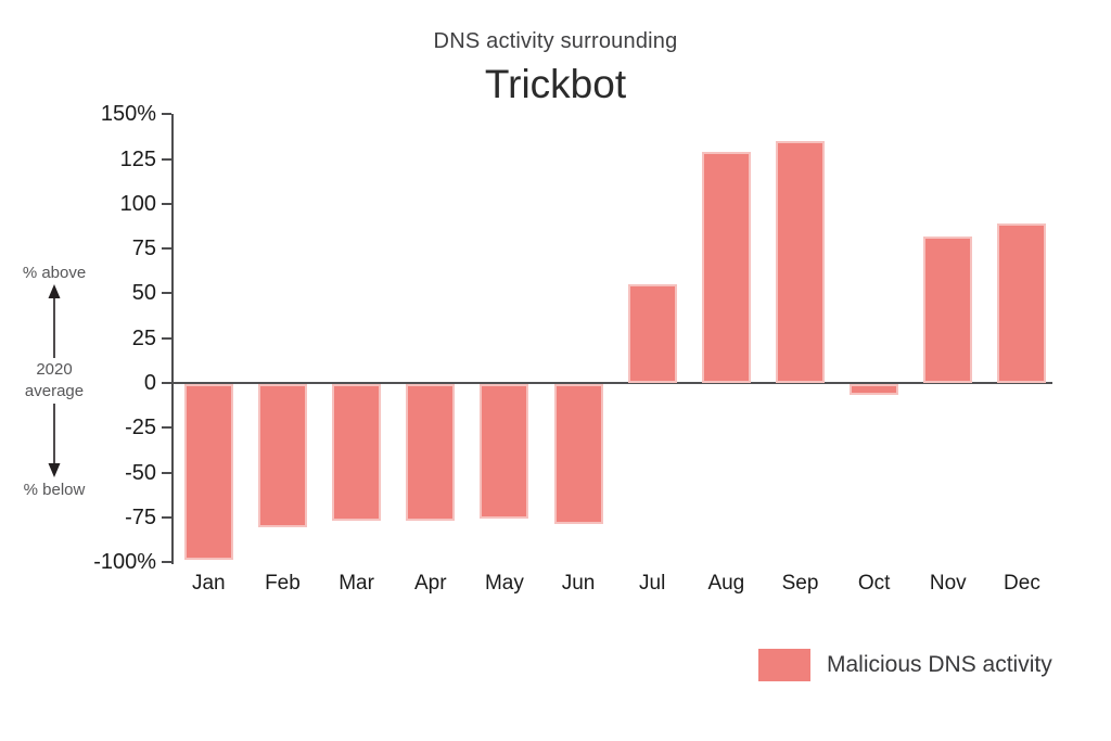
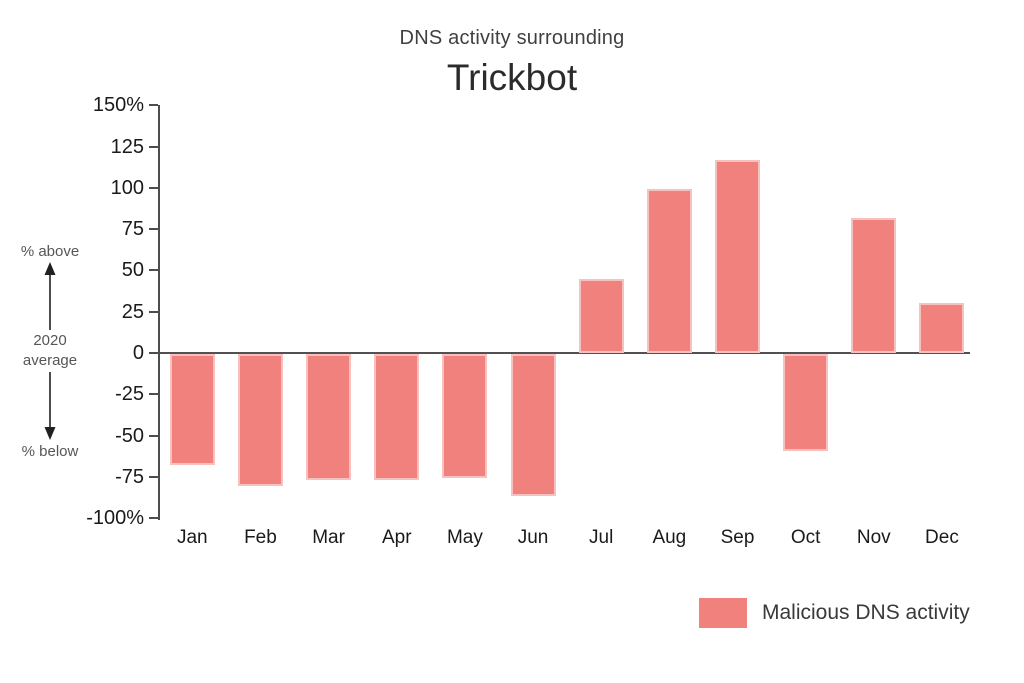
Jan: -98% -> -67%
Jun: -78% -> -86%
Jul: 55% -> 45%
Aug: 129% -> 99%
Sep: 135% -> 117%
Oct: -6% -> -59%
Dec: 89% -> 30%
